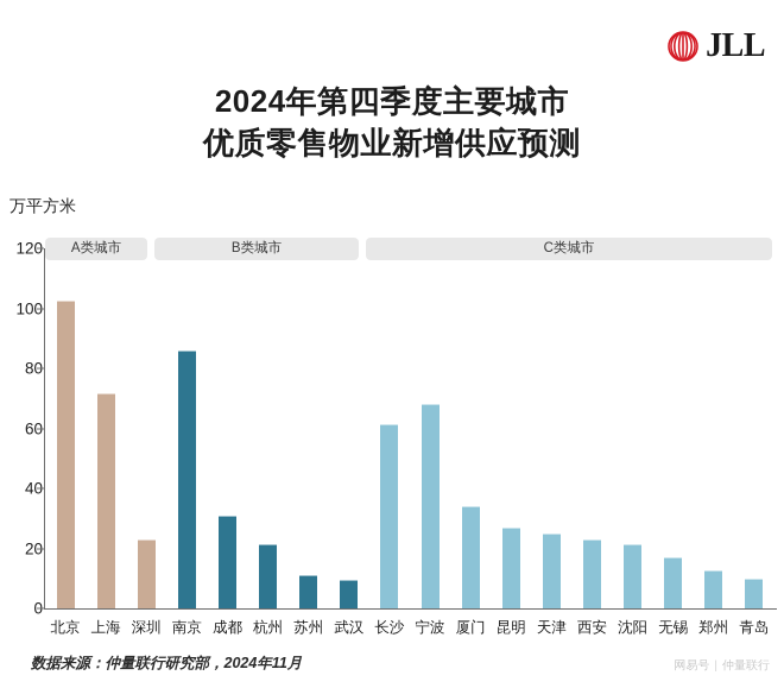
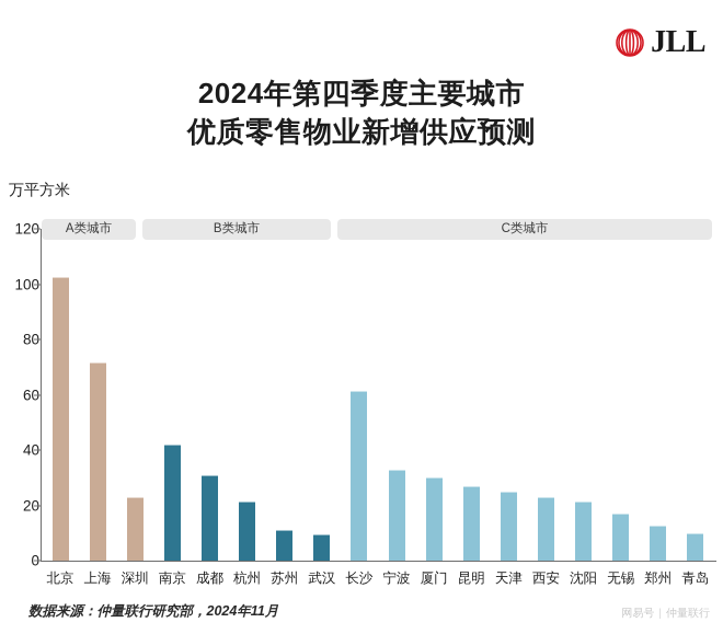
南京: 86 -> 42
宁波: 68 -> 33
厦门: 34 -> 30
